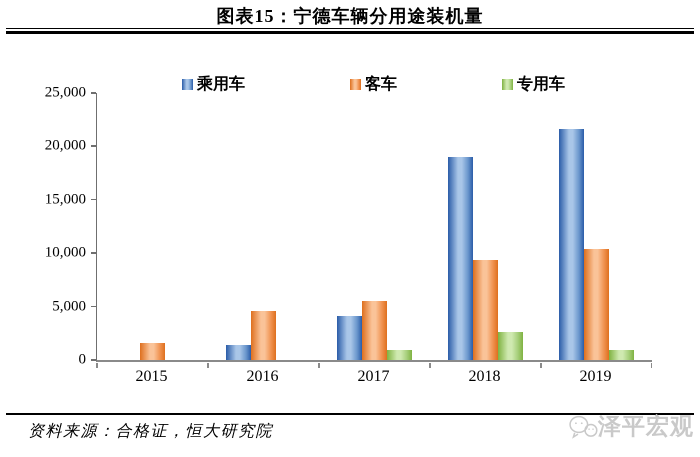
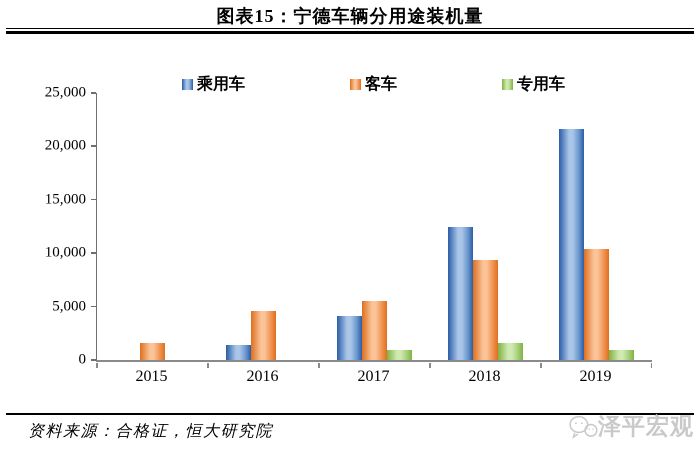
乘用车/2018: 19000 -> 12500
专用车/2018: 2600 -> 1600
